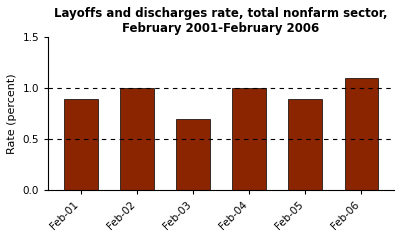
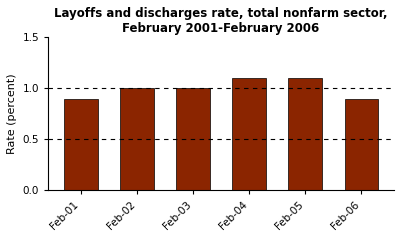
Feb-03: 0.7 -> 1.0
Feb-04: 1.0 -> 1.1
Feb-05: 0.9 -> 1.1
Feb-06: 1.1 -> 0.9
